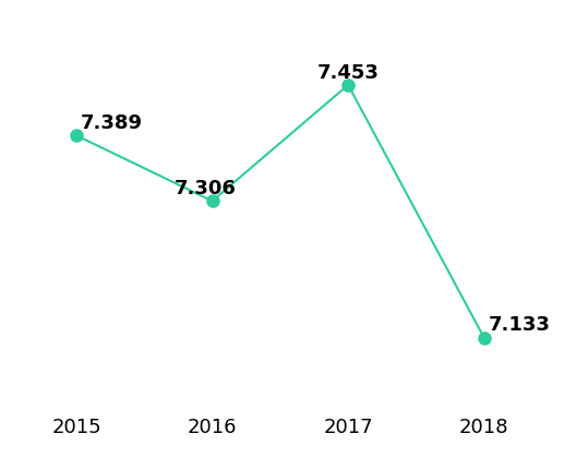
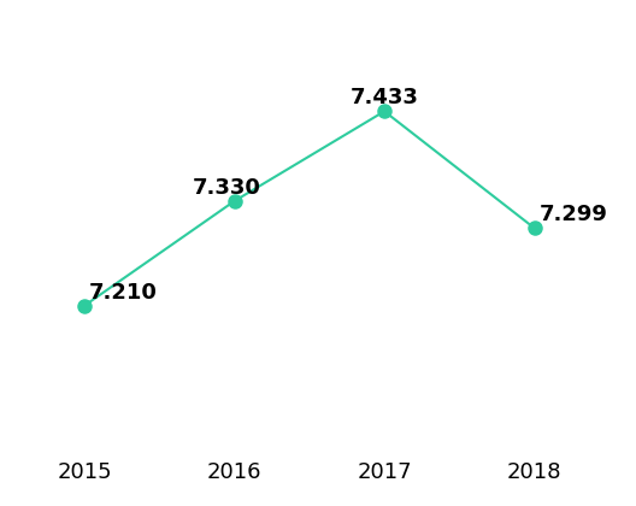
2015: 7.389 -> 7.210
2016: 7.306 -> 7.330
2017: 7.453 -> 7.433
2018: 7.133 -> 7.299
